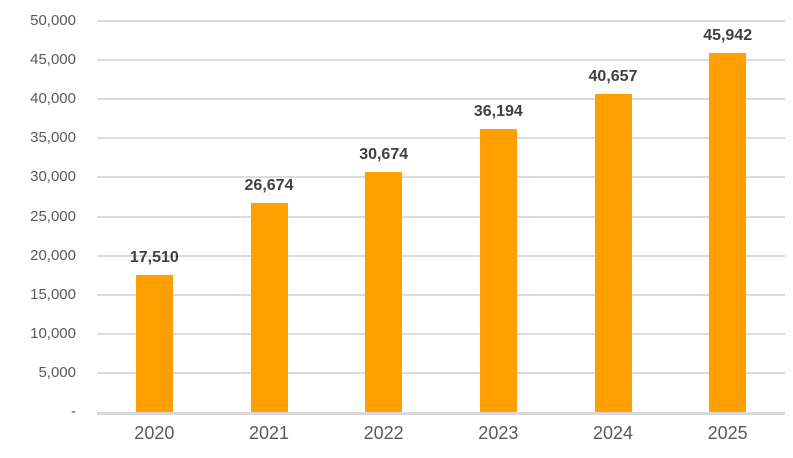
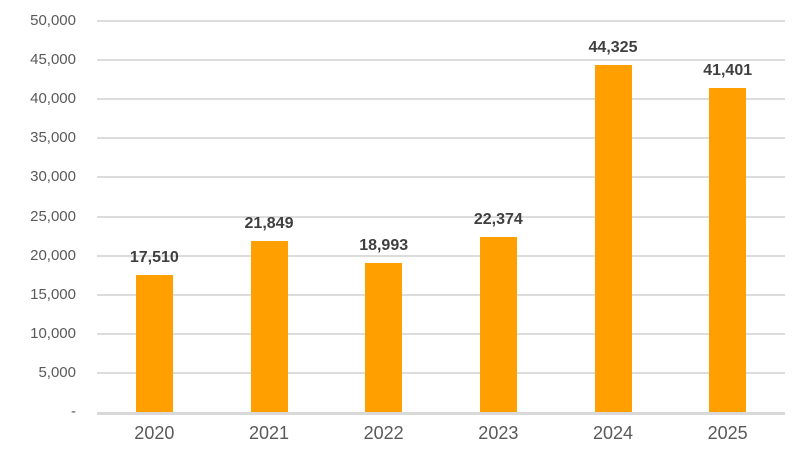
2021: 26,674 -> 21,849
2022: 30,674 -> 18,993
2023: 36,194 -> 22,374
2024: 40,657 -> 44,325
2025: 45,942 -> 41,401
